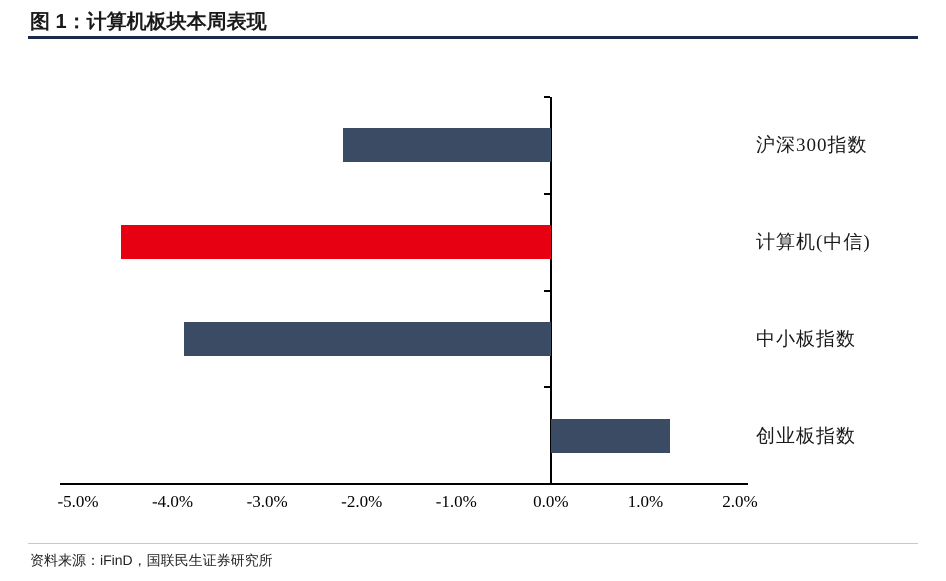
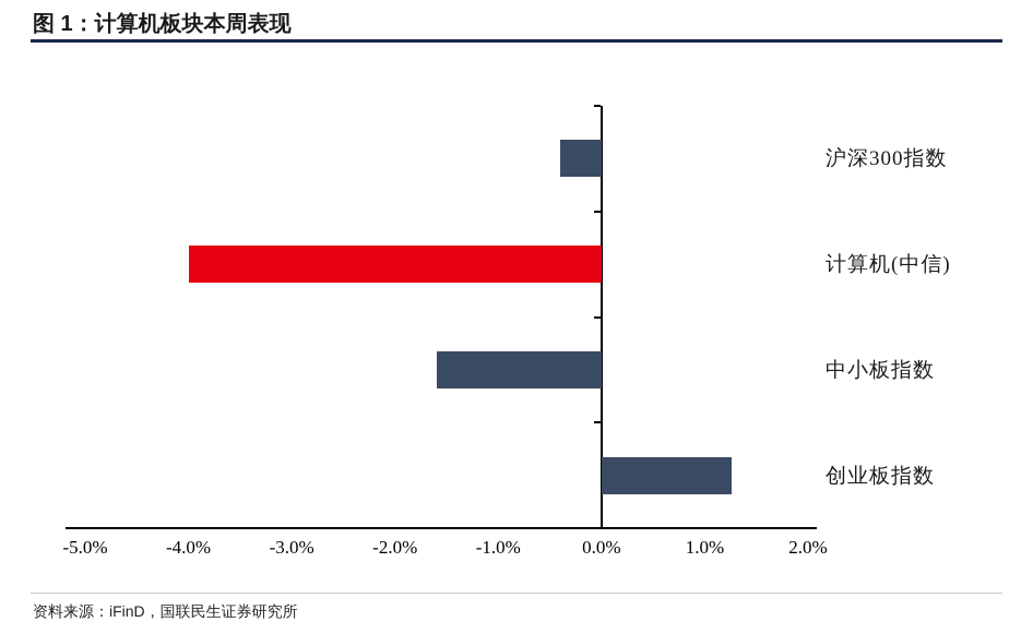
沪深300指数: -2.2% -> -0.4%
计算机(中信): -4.5% -> -4.0%
中小板指数: -3.9% -> -1.6%
